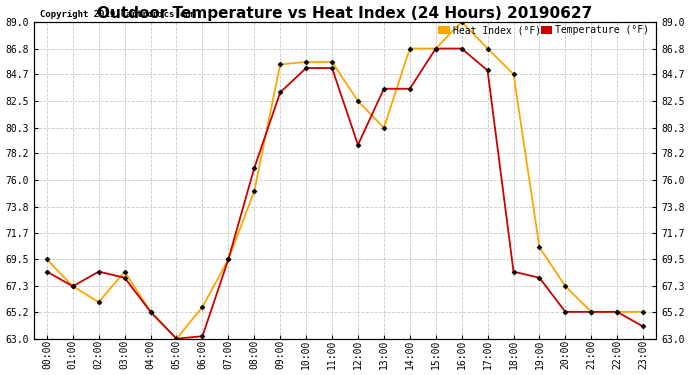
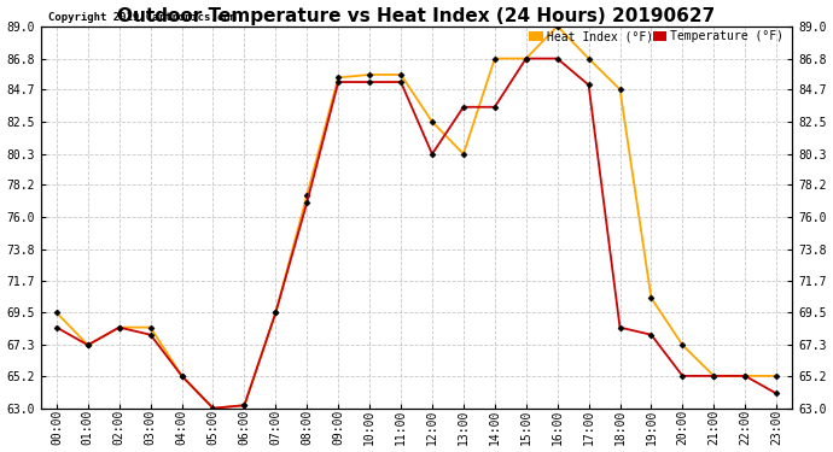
Heat Index (°F)/02:00: 66.0 -> 68.5
Heat Index (°F)/06:00: 65.6 -> 63.2
Heat Index (°F)/08:00: 75.1 -> 77.5
Temperature (°F)/09:00: 83.2 -> 85.2
Temperature (°F)/12:00: 78.9 -> 80.3
